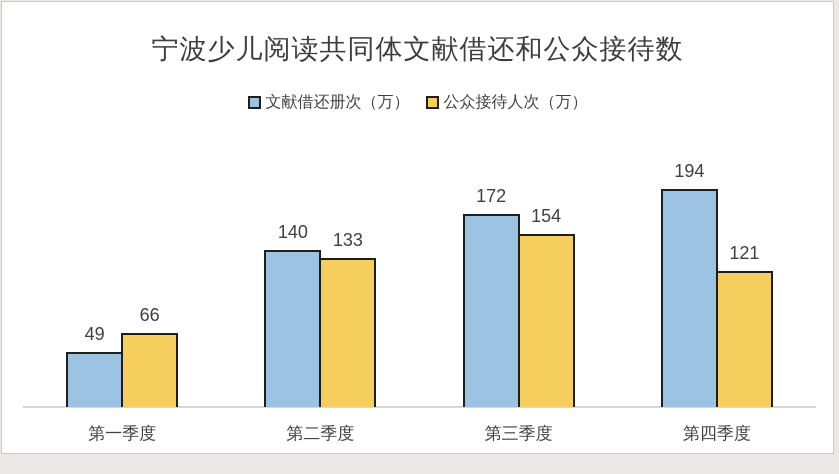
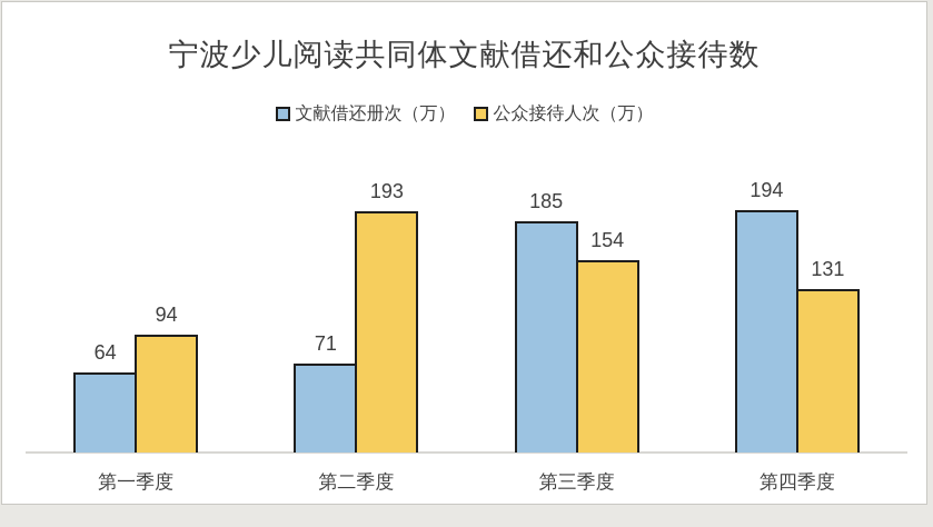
文献借还册次（万）/第一季度: 49 -> 64
公众接待人次（万）/第一季度: 66 -> 94
文献借还册次（万）/第二季度: 140 -> 71
公众接待人次（万）/第二季度: 133 -> 193
文献借还册次（万）/第三季度: 172 -> 185
公众接待人次（万）/第四季度: 121 -> 131
